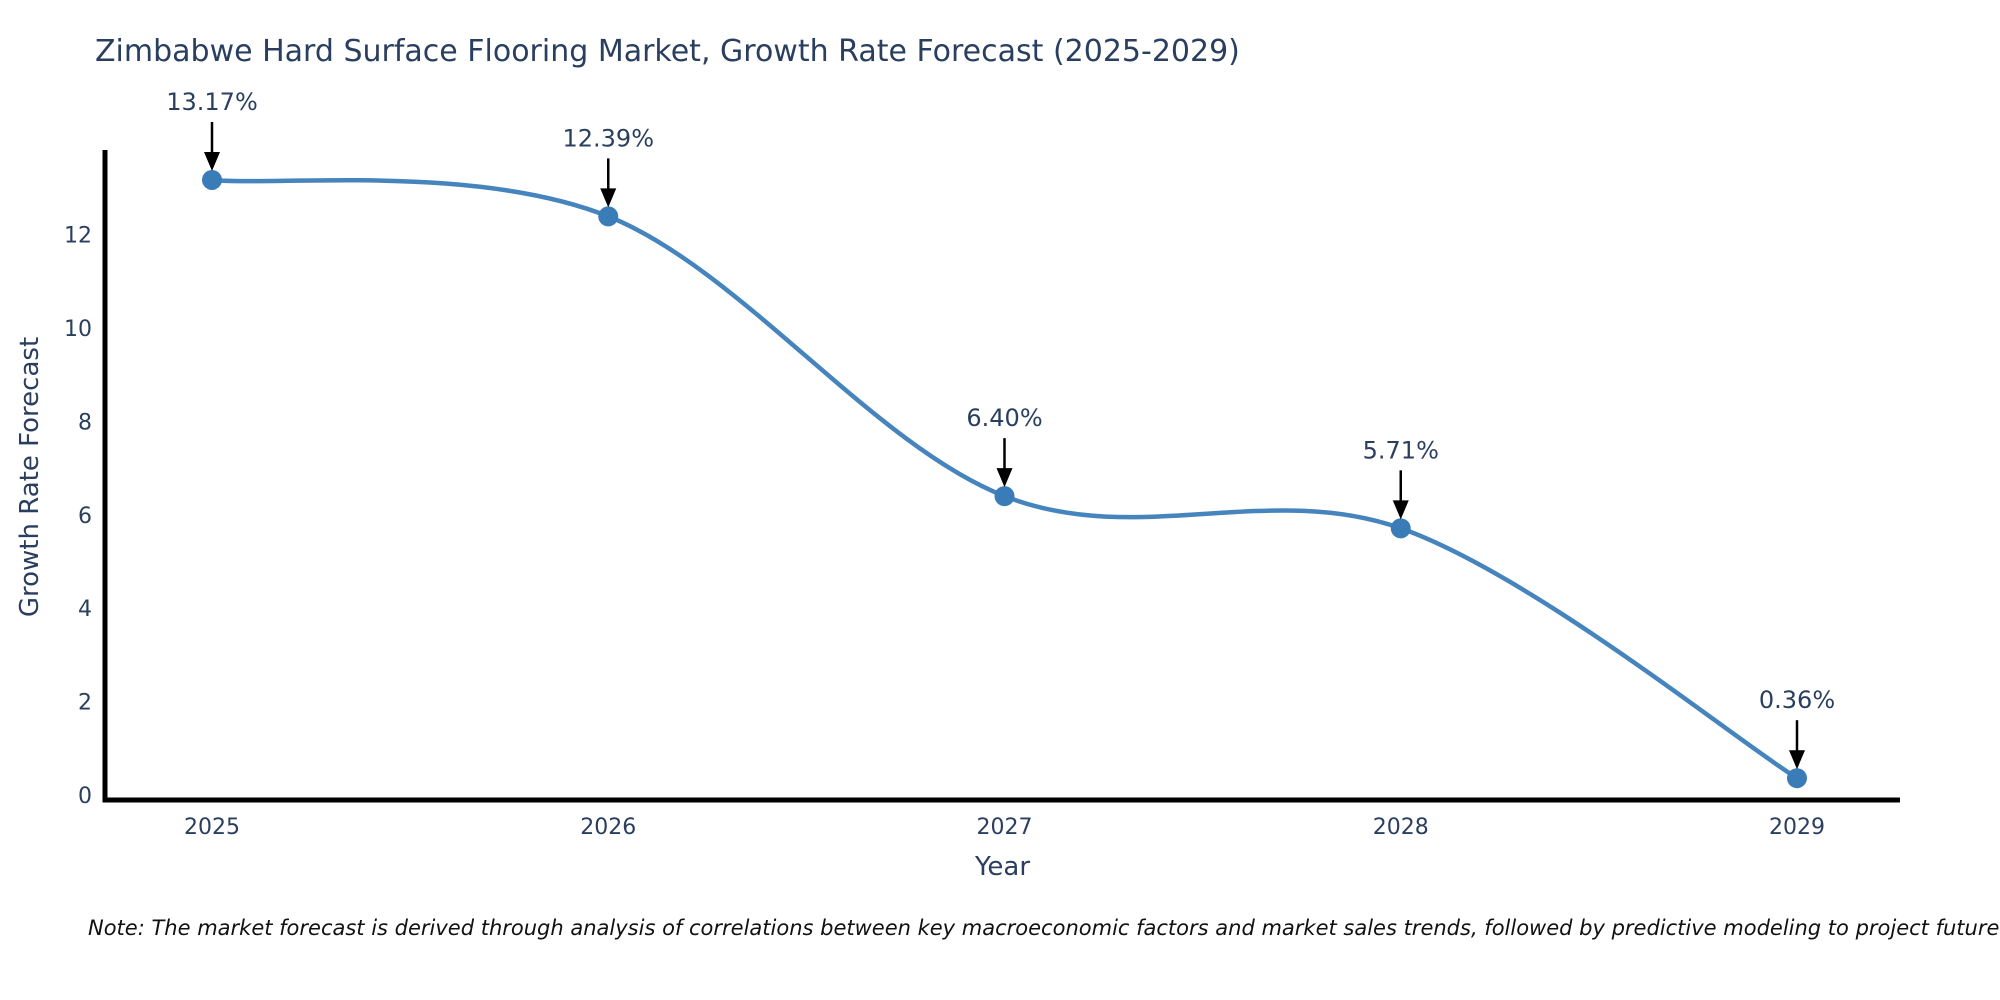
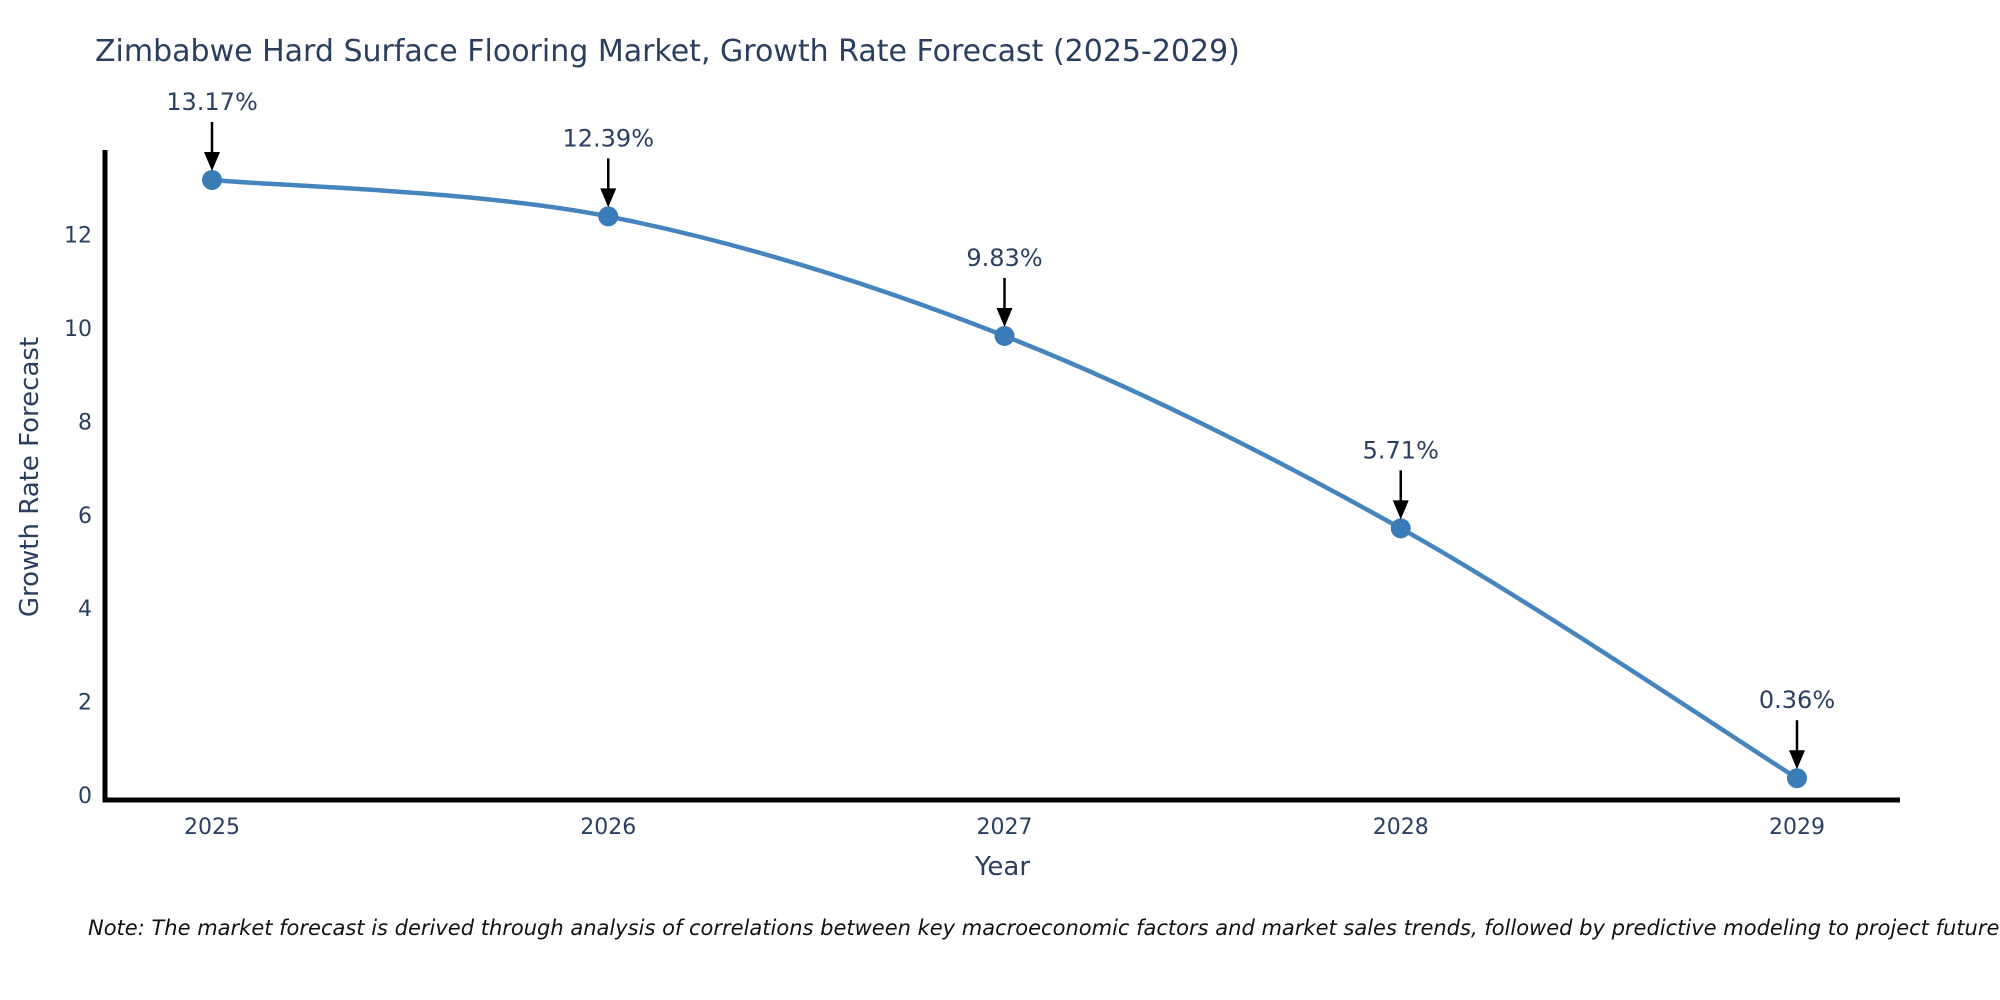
2027: 6.40% -> 9.83%
